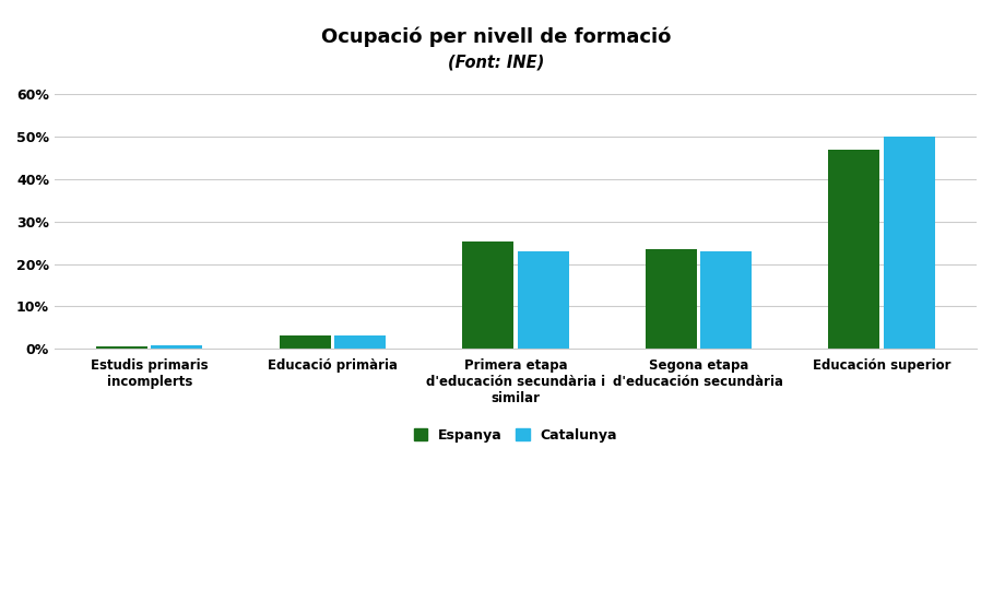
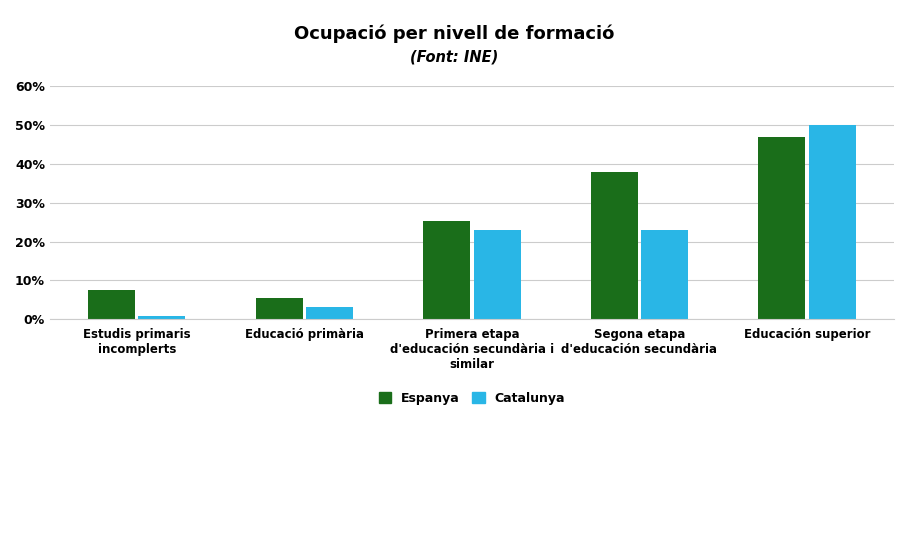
Espanya/Estudis primaris incomplerts: 0.7% -> 7.5%
Espanya/Educació primària: 3.2% -> 5.5%
Espanya/Segona etapa d'educación secundària: 23.5% -> 38.0%
